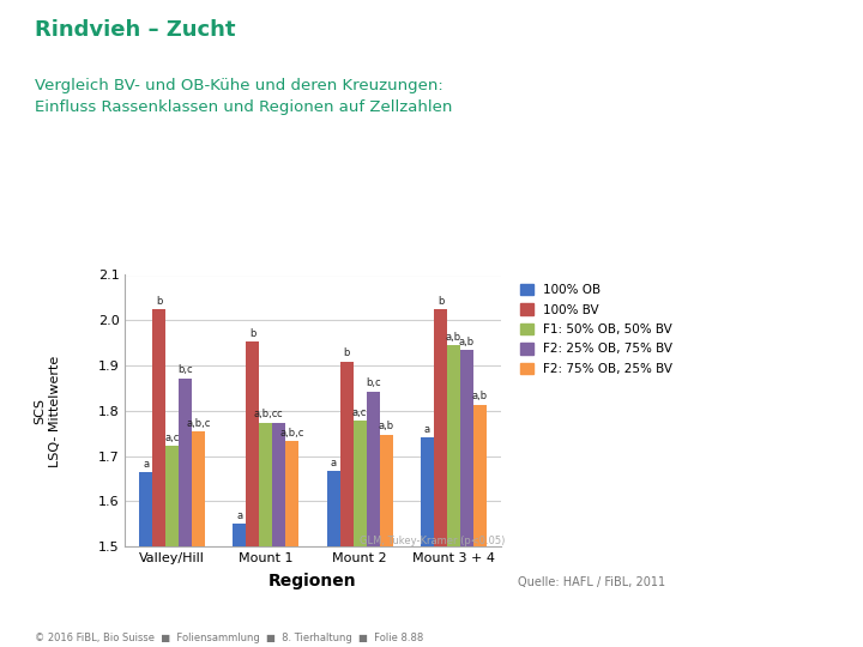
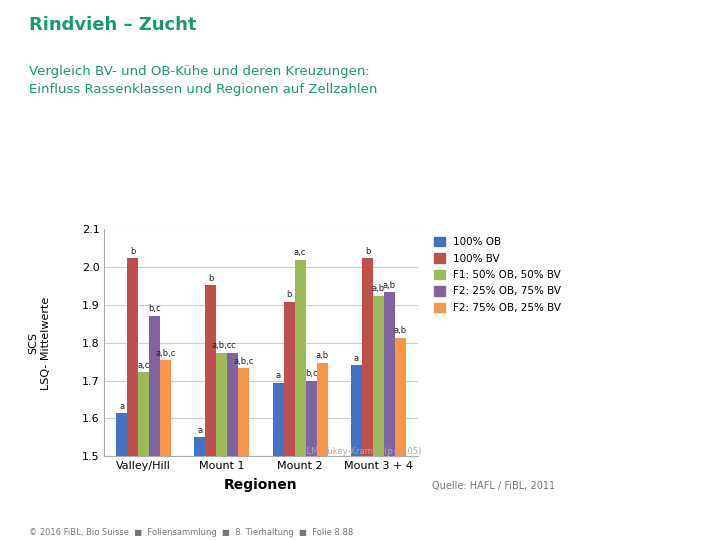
100% OB/Valley/Hill: 1.665 -> 1.615
100% OB/Mount 2: 1.667 -> 1.695
F1: 50% OB, 50% BV/Mount 2: 1.779 -> 2.020
F2: 25% OB, 75% BV/Mount 2: 1.843 -> 1.700
F1: 50% OB, 50% BV/Mount 3 + 4: 1.945 -> 1.925
